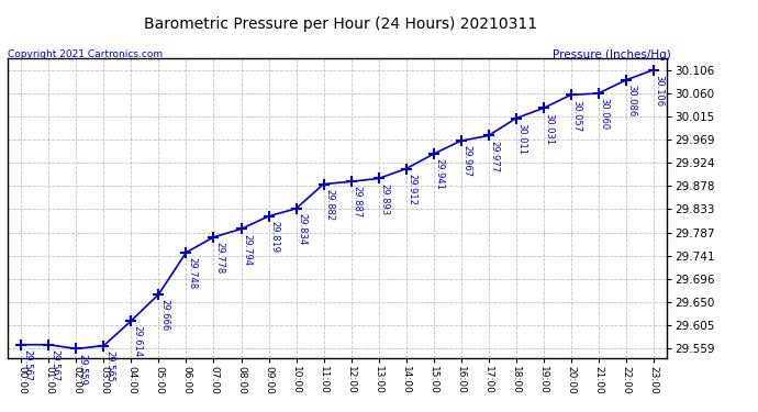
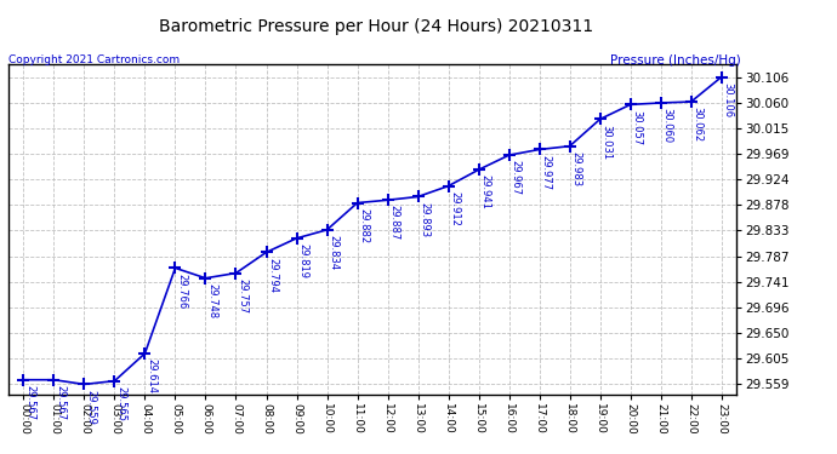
05:00: 29.666 -> 29.766
07:00: 29.778 -> 29.757
18:00: 30.011 -> 29.983
22:00: 30.086 -> 30.062
